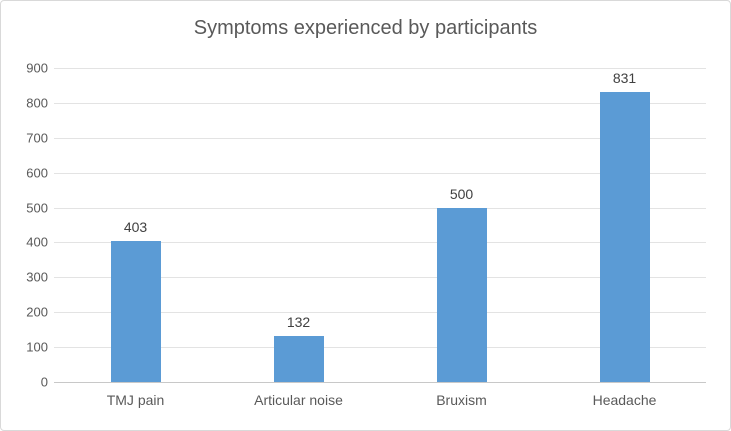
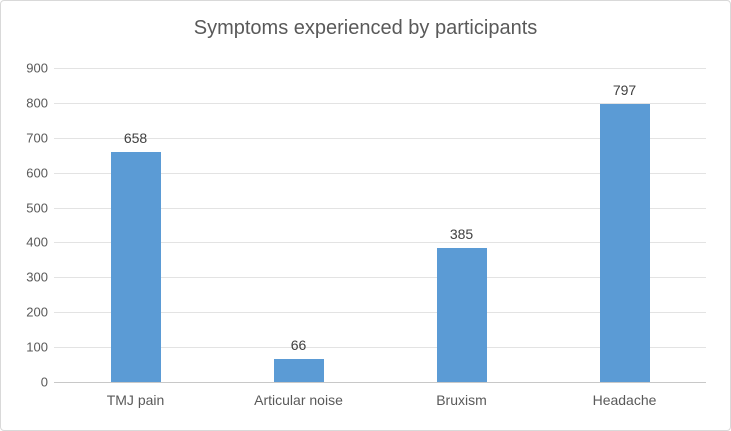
TMJ pain: 403 -> 658
Articular noise: 132 -> 66
Bruxism: 500 -> 385
Headache: 831 -> 797
